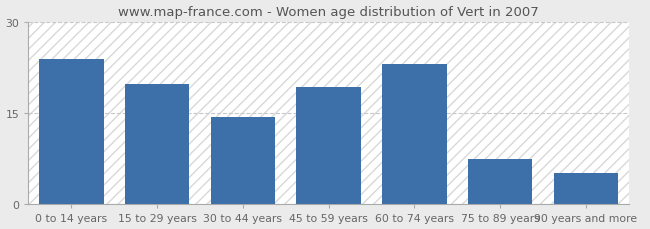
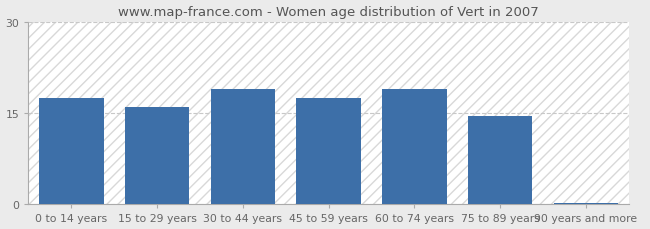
0 to 14 years: 23.8 -> 17.5
15 to 29 years: 19.8 -> 16.0
30 to 44 years: 14.4 -> 19.0
45 to 59 years: 19.2 -> 17.5
60 to 74 years: 23.0 -> 19.0
75 to 89 years: 7.4 -> 14.5
90 years and more: 5.2 -> 0.3
